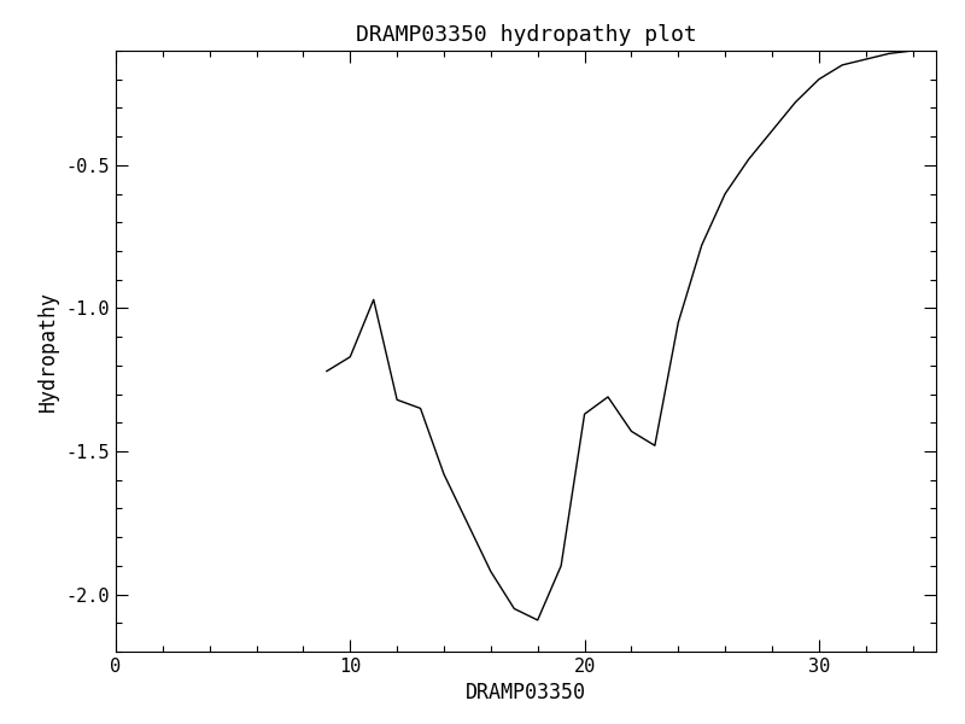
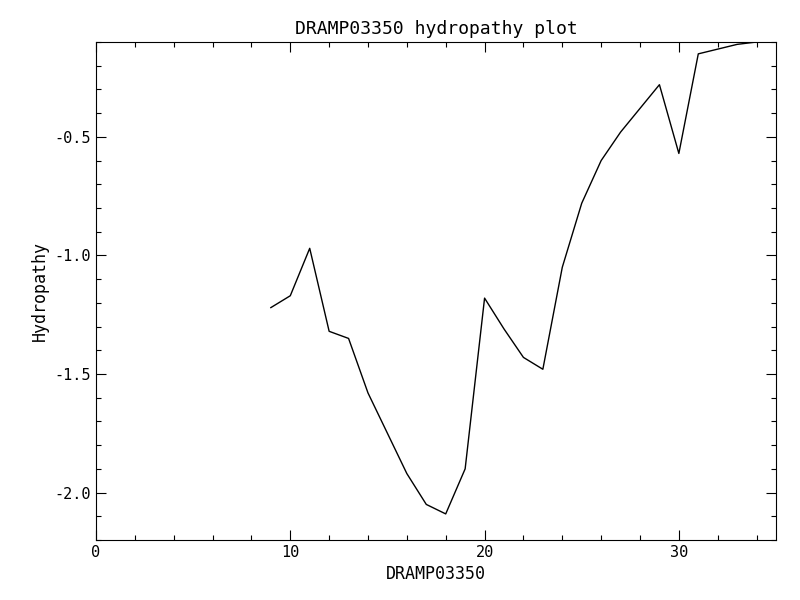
20: -1.37 -> -1.18
30: -0.20 -> -0.57
